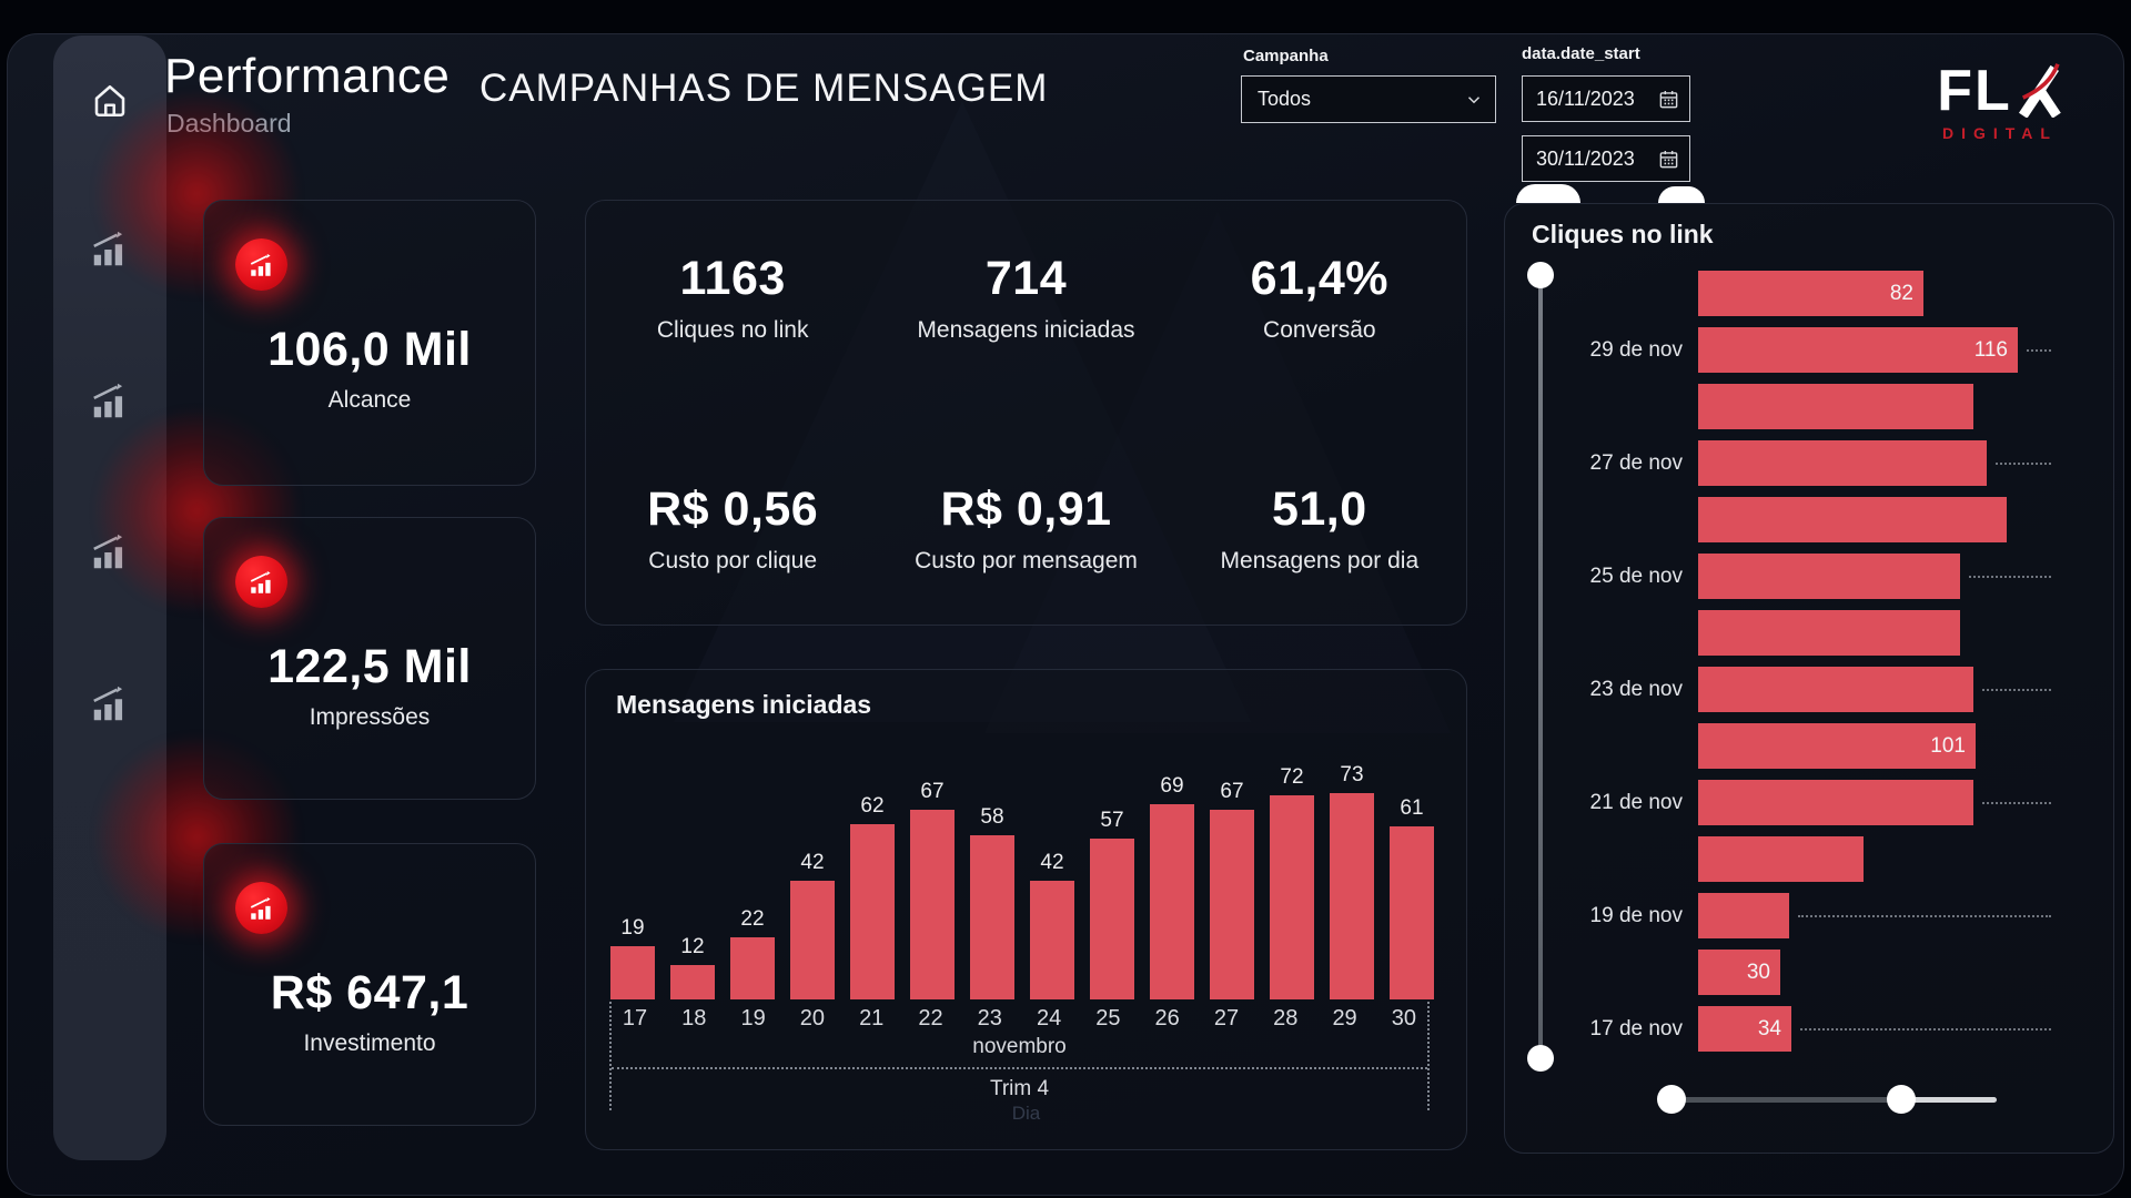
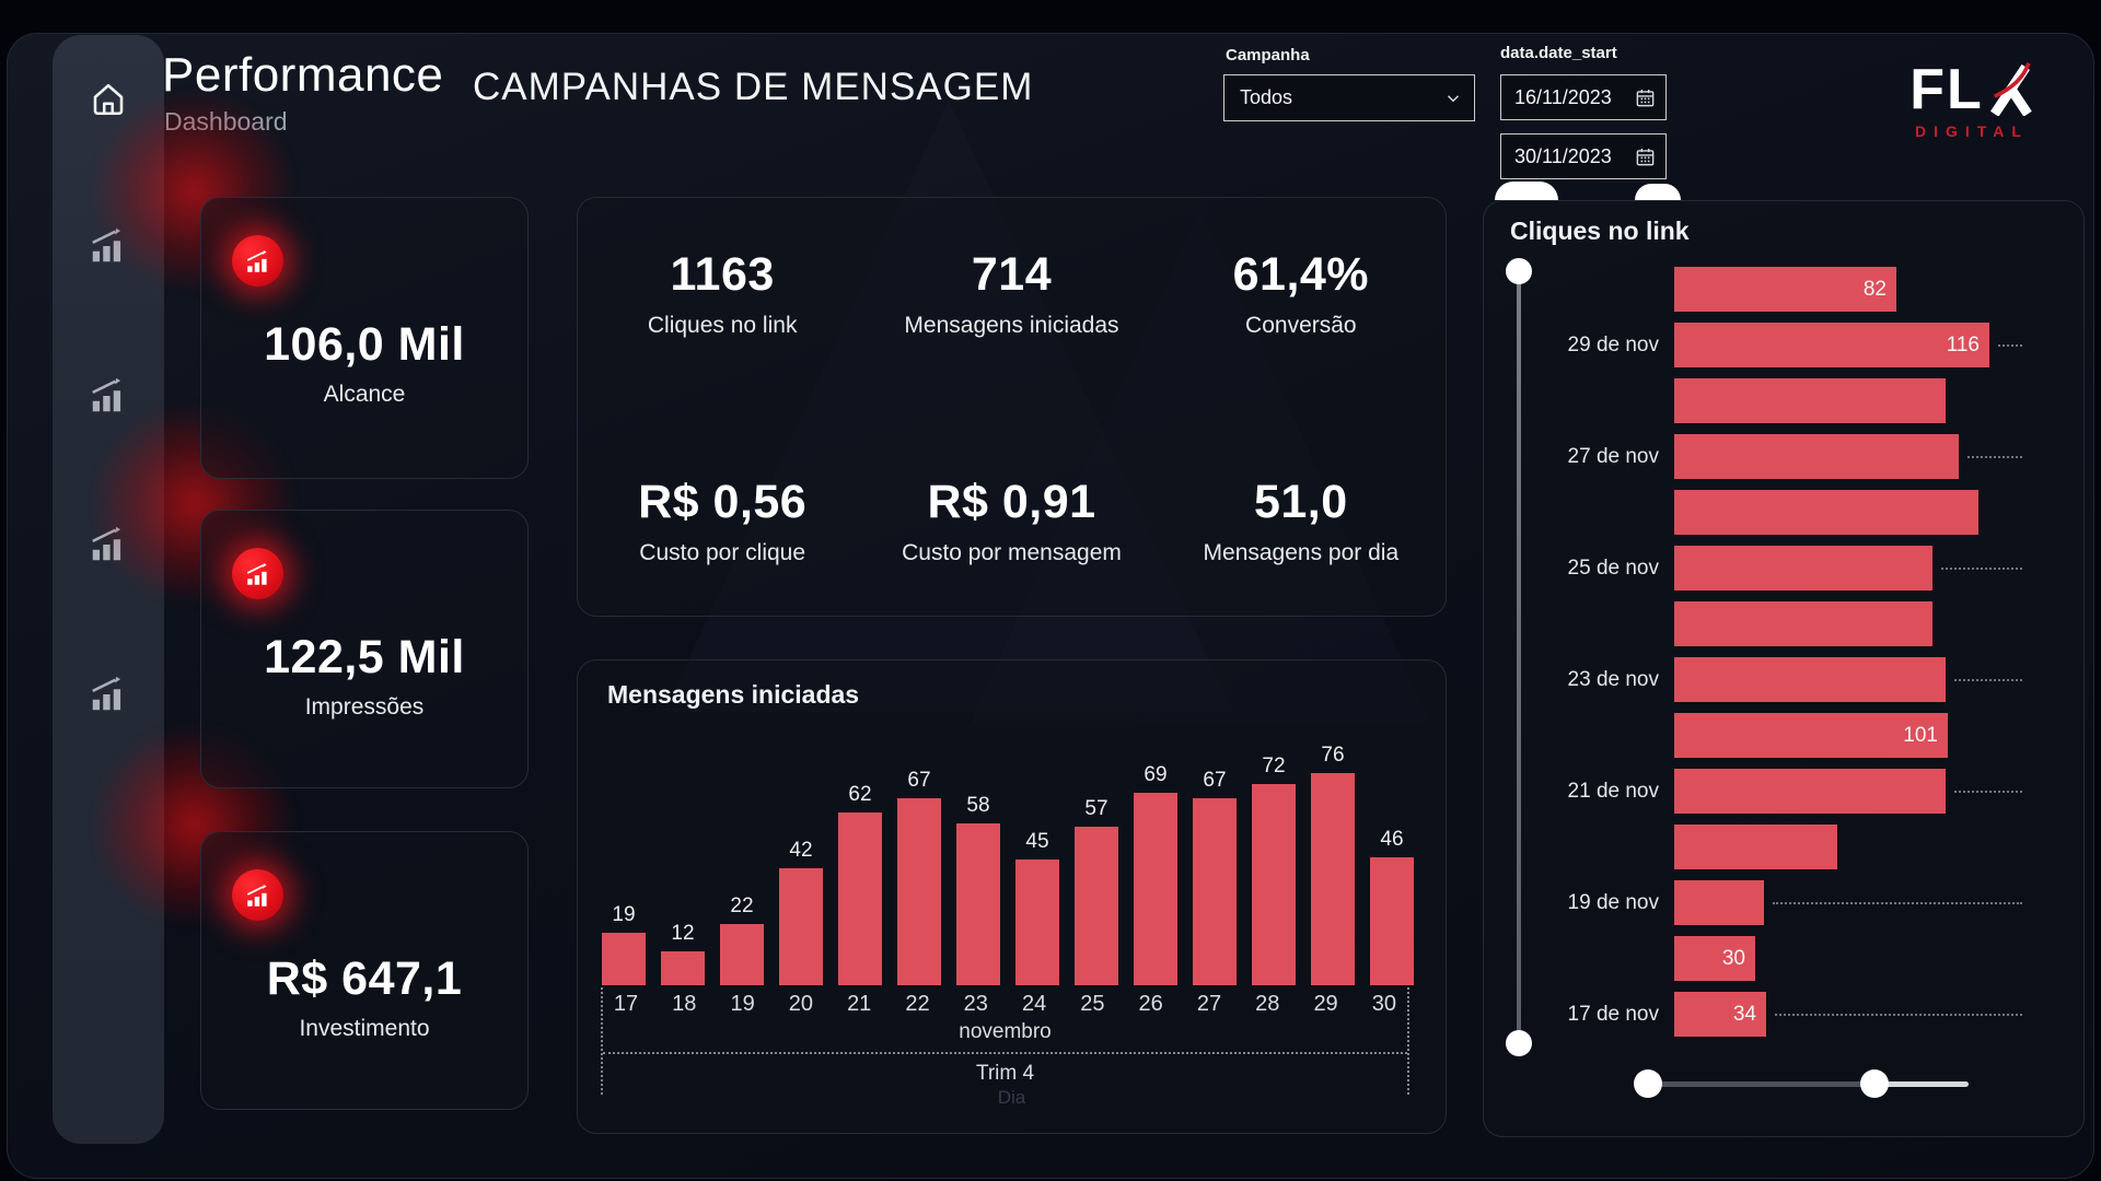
Mensagens iniciadas/24: 42 -> 45
Mensagens iniciadas/29: 73 -> 76
Mensagens iniciadas/30: 61 -> 46
